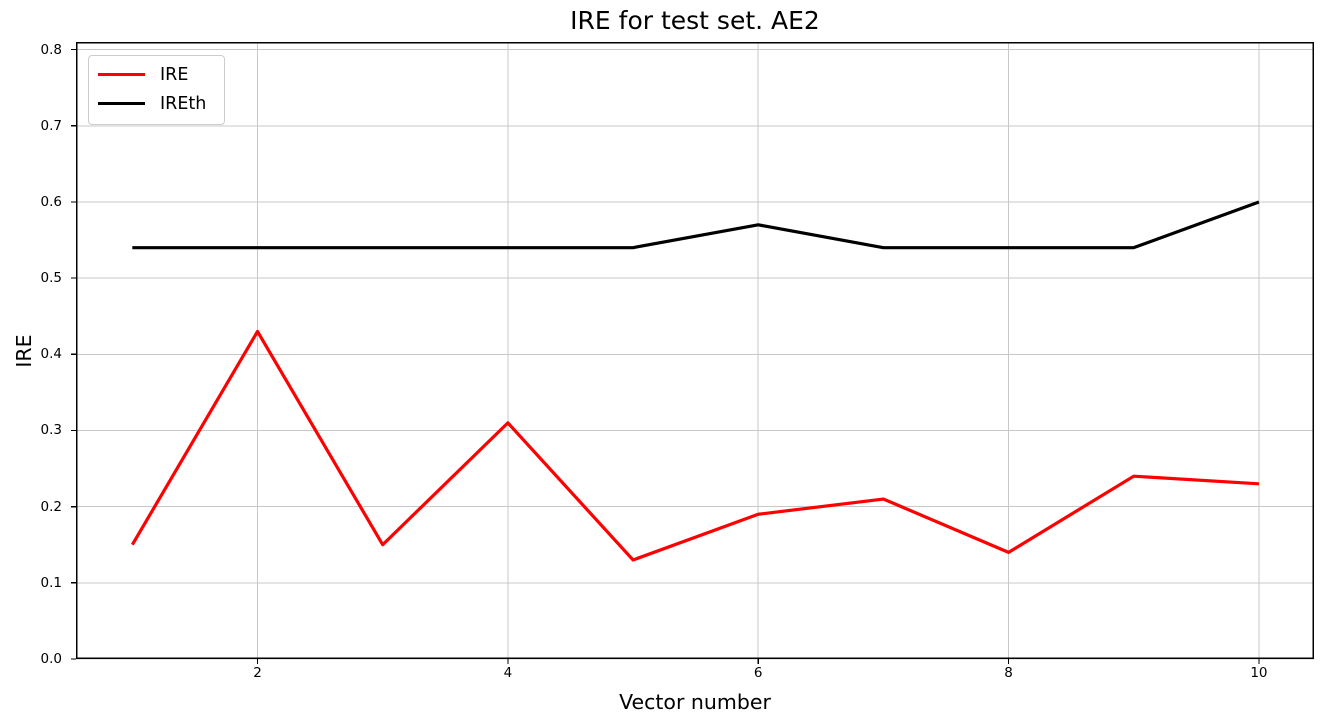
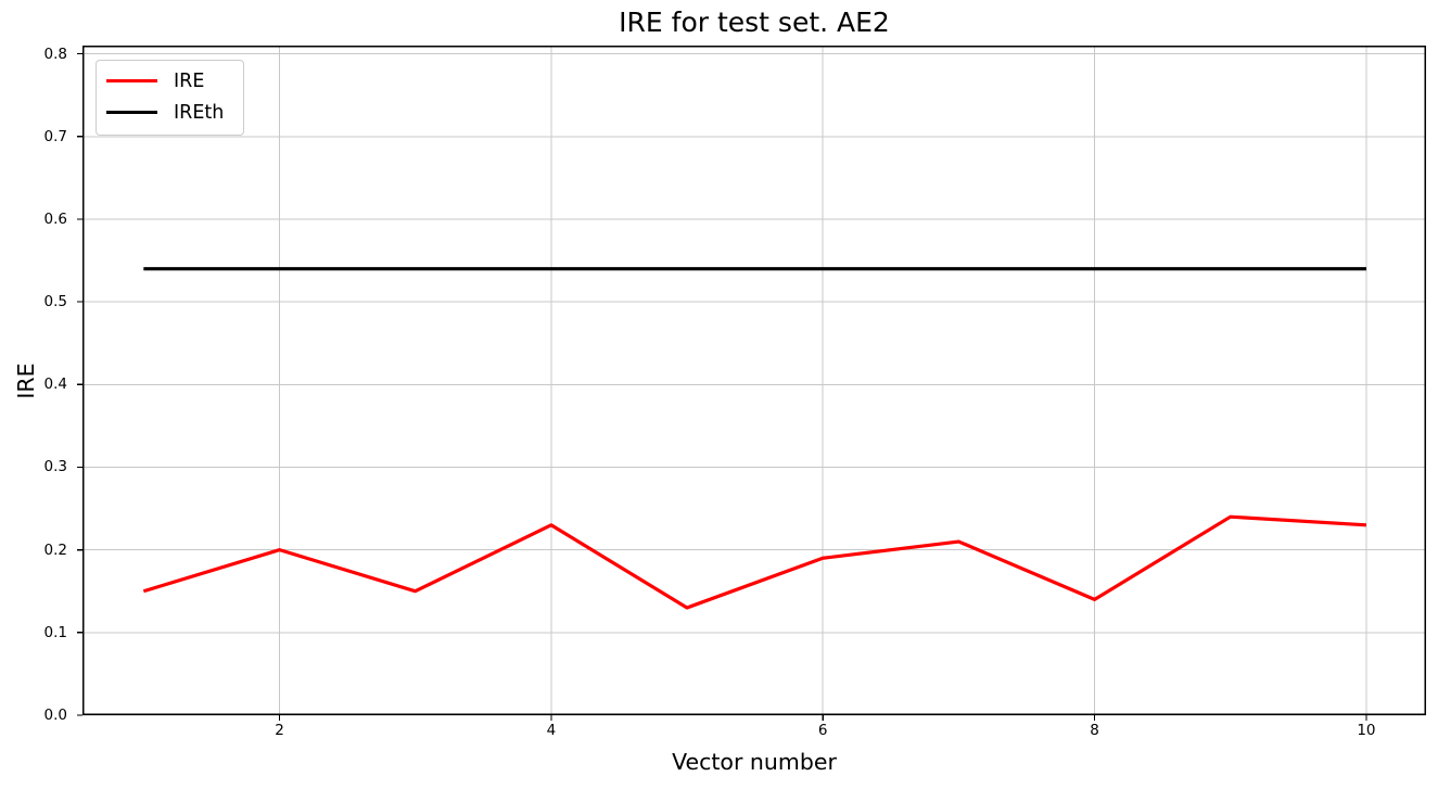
IRE/2: 0.43 -> 0.20
IRE/4: 0.31 -> 0.23
IREth/6: 0.57 -> 0.54
IREth/10: 0.60 -> 0.54
